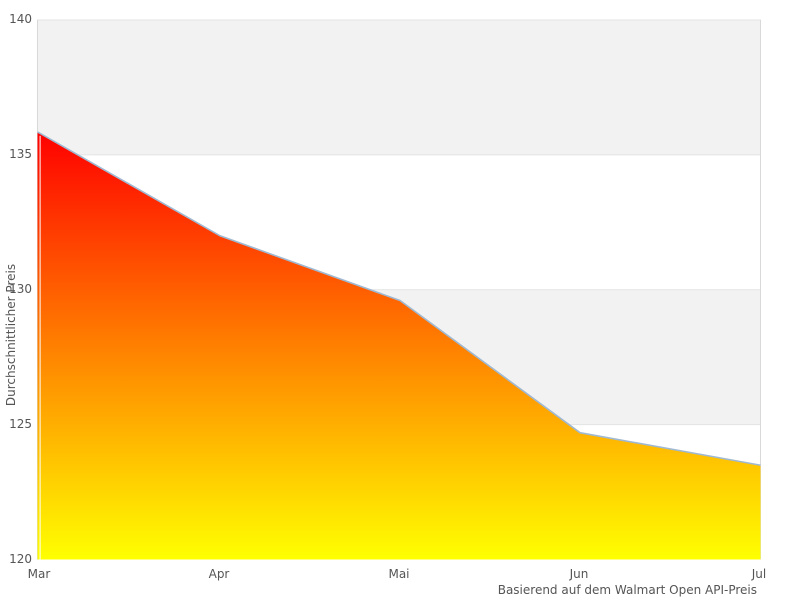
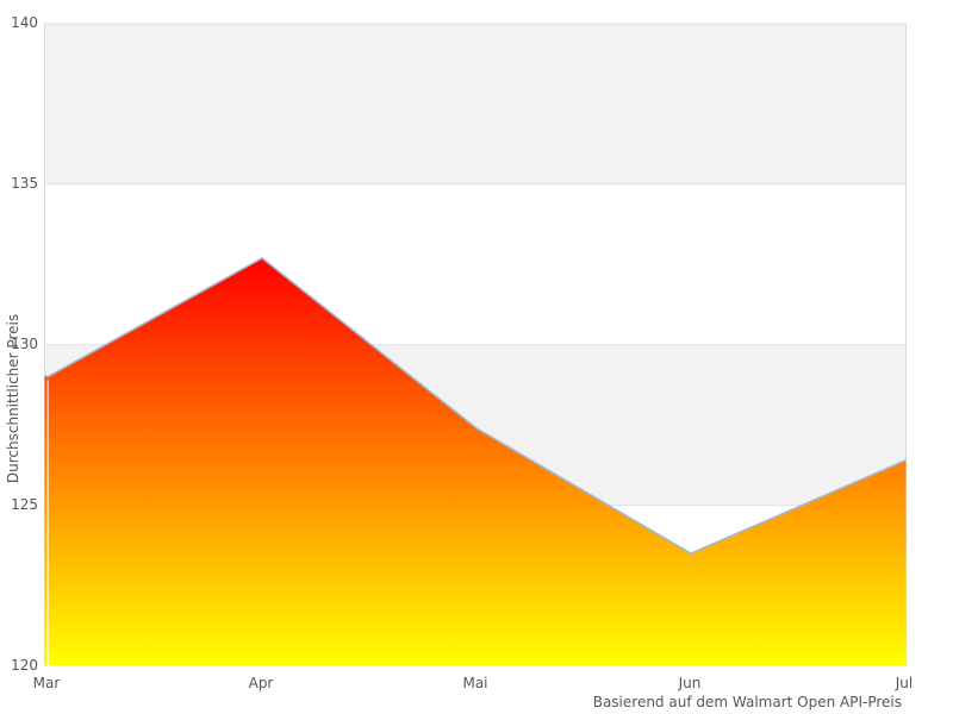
Mar: 135.8 -> 129.0
Apr: 132.0 -> 132.7
Mai: 129.6 -> 127.4
Jun: 124.7 -> 123.5
Jul: 123.5 -> 126.4
